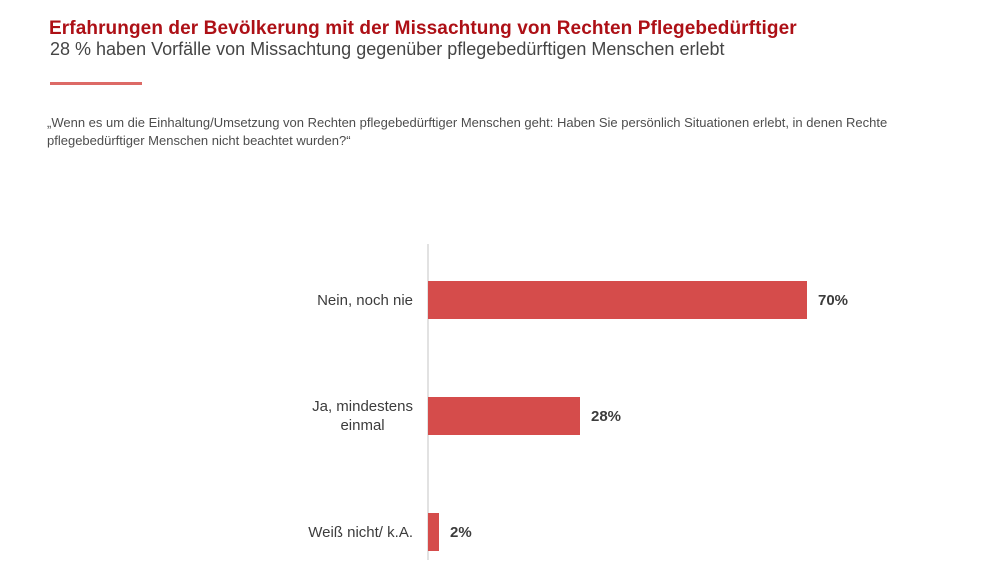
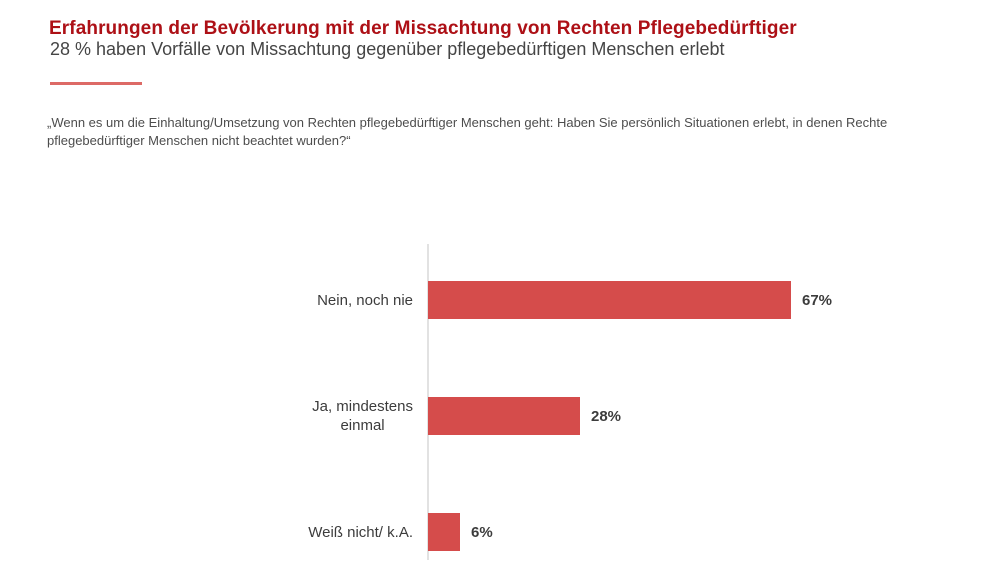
Nein, noch nie: 70% -> 67%
Weiß nicht/ k.A.: 2% -> 6%
